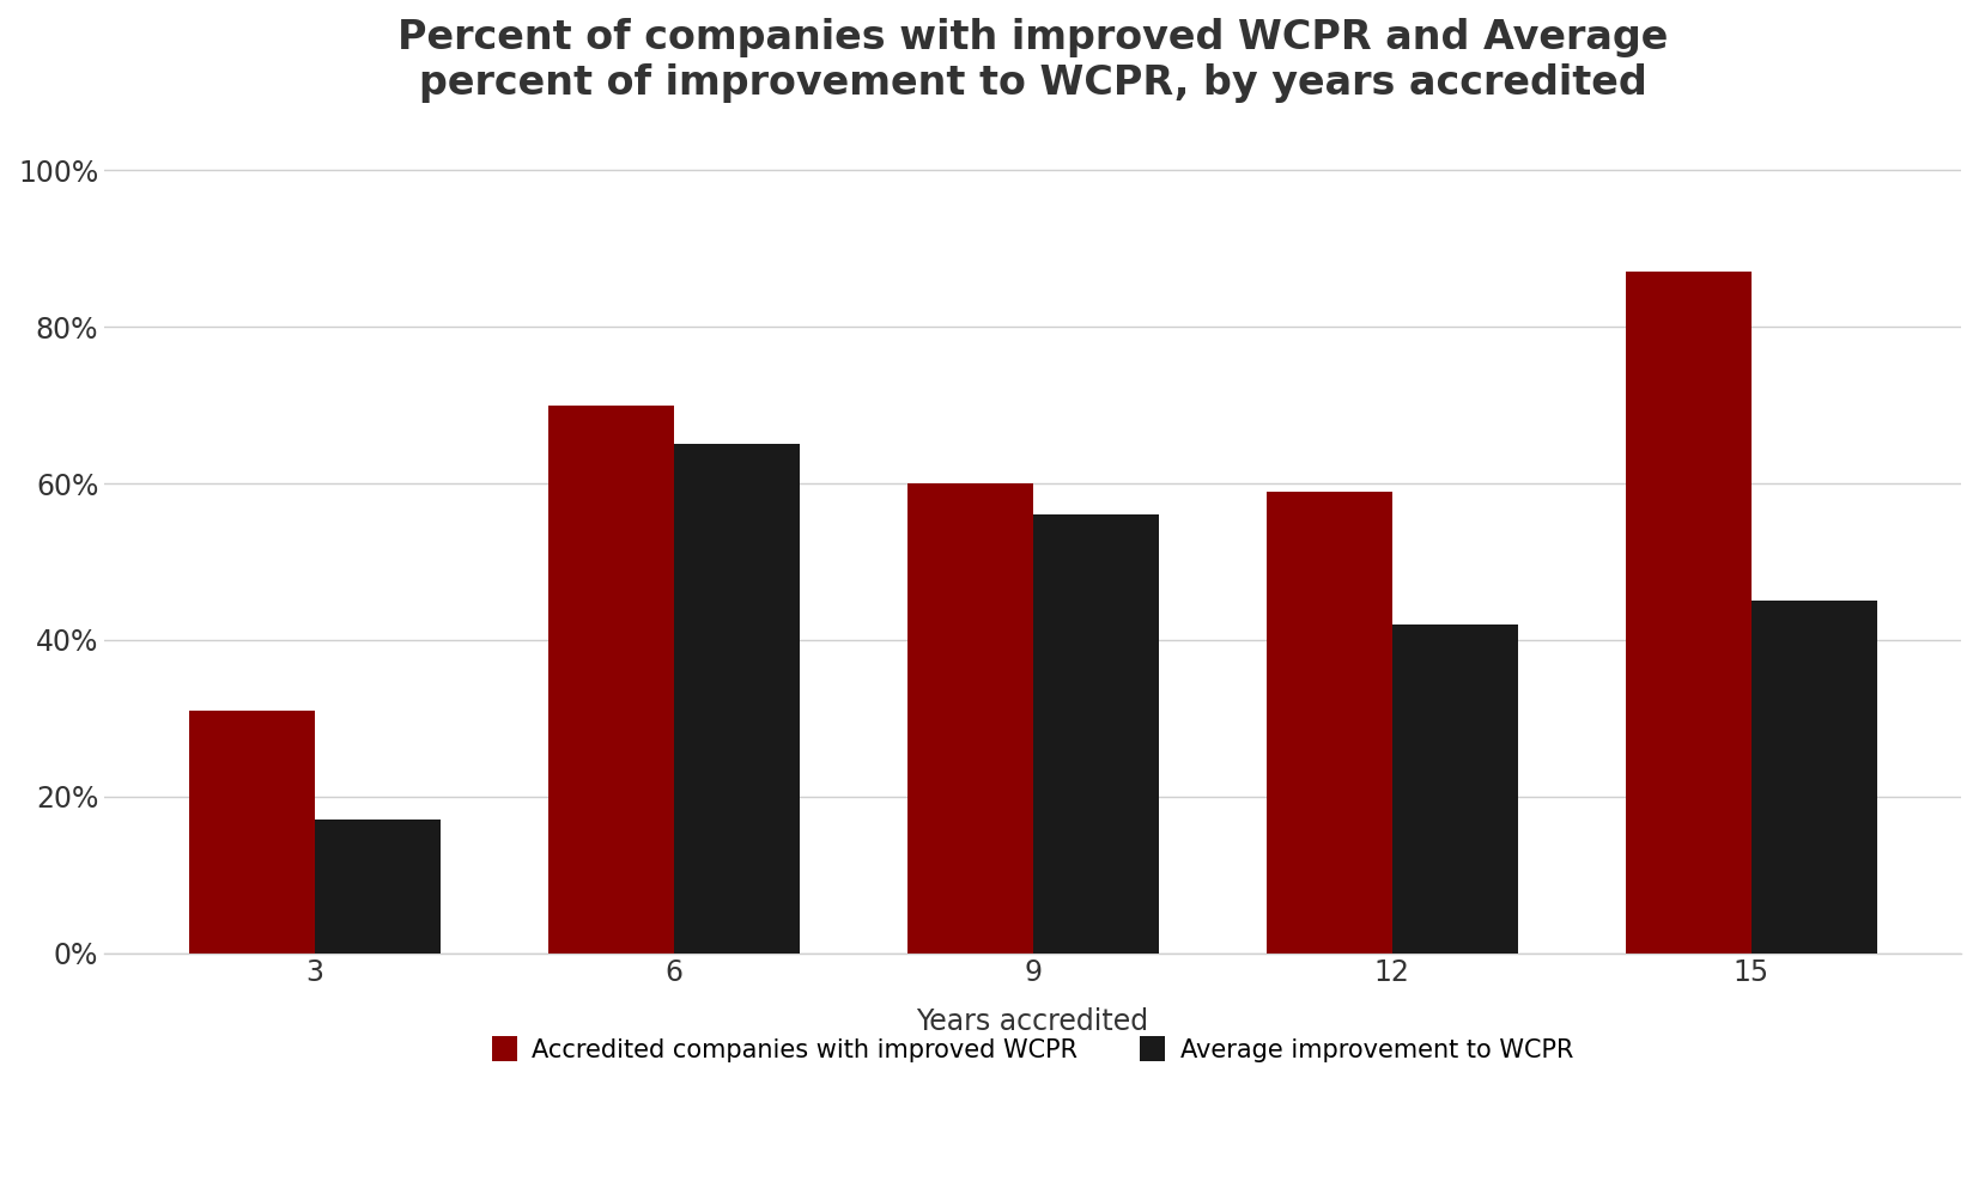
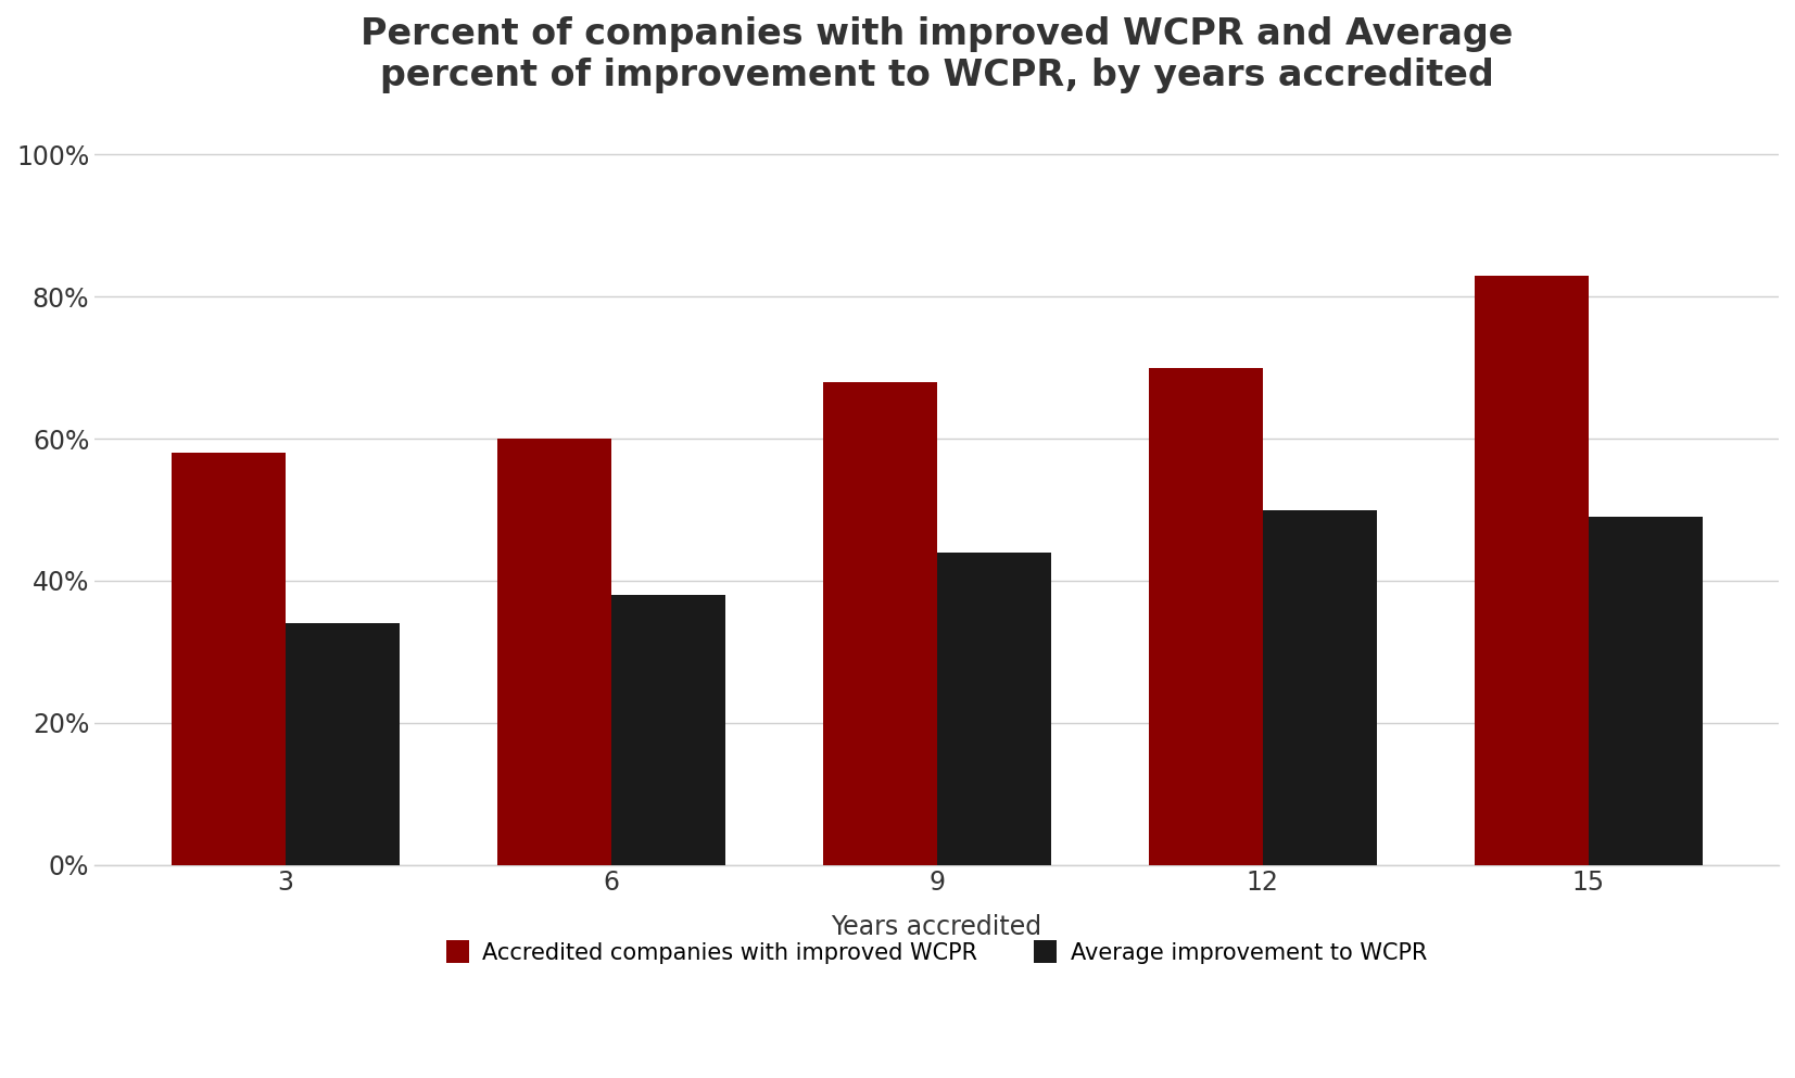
Accredited companies with improved WCPR/3: 31% -> 58%
Average improvement to WCPR/3: 17% -> 34%
Accredited companies with improved WCPR/6: 70% -> 60%
Average improvement to WCPR/6: 65% -> 38%
Accredited companies with improved WCPR/9: 60% -> 68%
Average improvement to WCPR/9: 56% -> 44%
Accredited companies with improved WCPR/12: 59% -> 70%
Average improvement to WCPR/12: 42% -> 50%
Accredited companies with improved WCPR/15: 87% -> 83%
Average improvement to WCPR/15: 45% -> 49%
